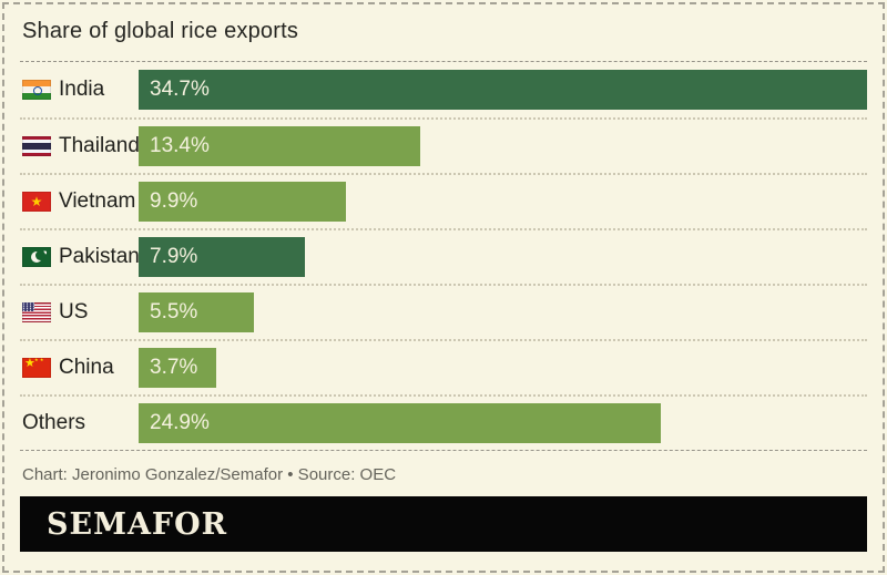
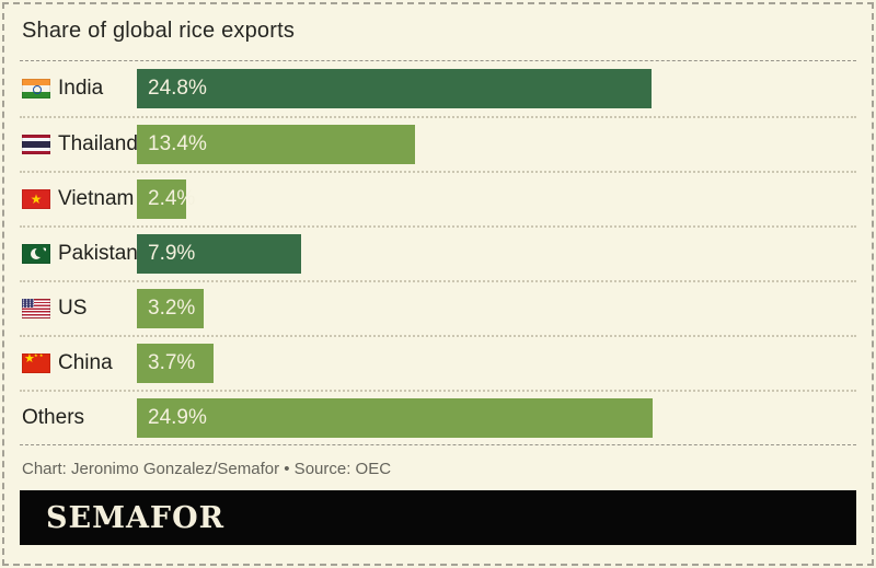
India: 34.7% -> 24.8%
Vietnam: 9.9% -> 2.4%
US: 5.5% -> 3.2%
